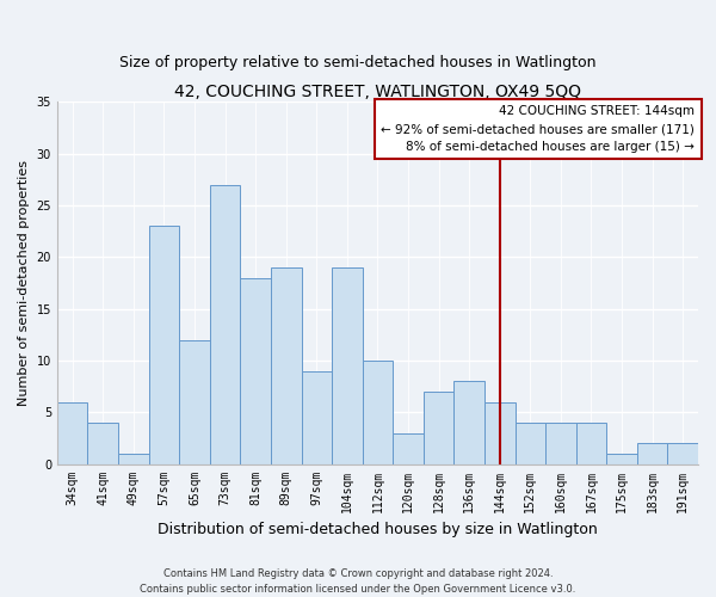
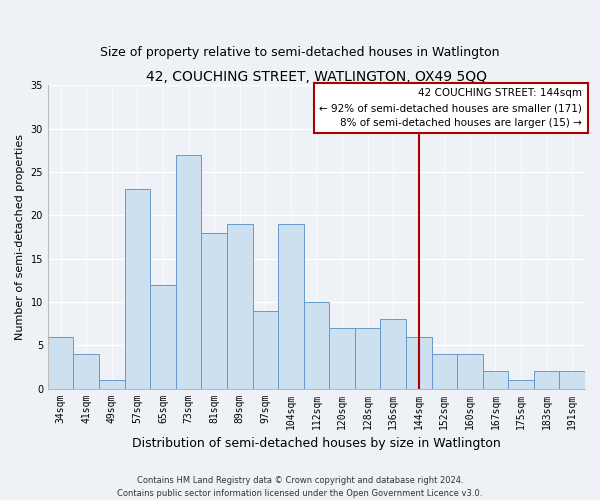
120sqm: 3 -> 7
167sqm: 4 -> 2
